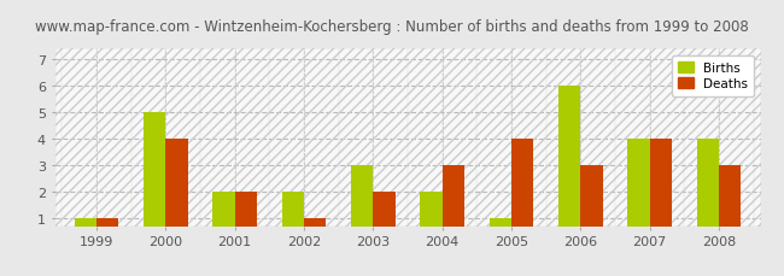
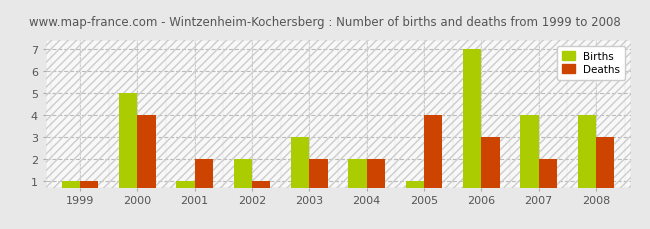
Births/2001: 2 -> 1
Deaths/2004: 3 -> 2
Births/2006: 6 -> 7
Deaths/2007: 4 -> 2
